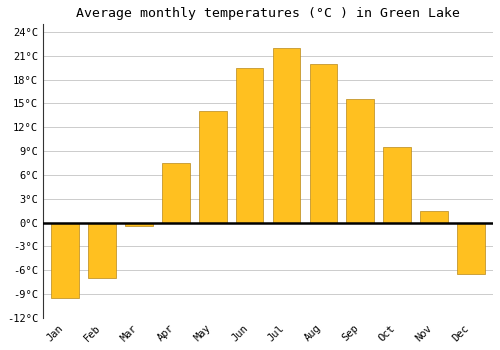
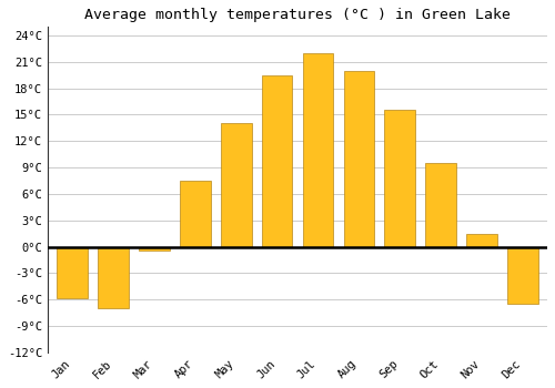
Jan: -9.5°C -> -5.8°C
